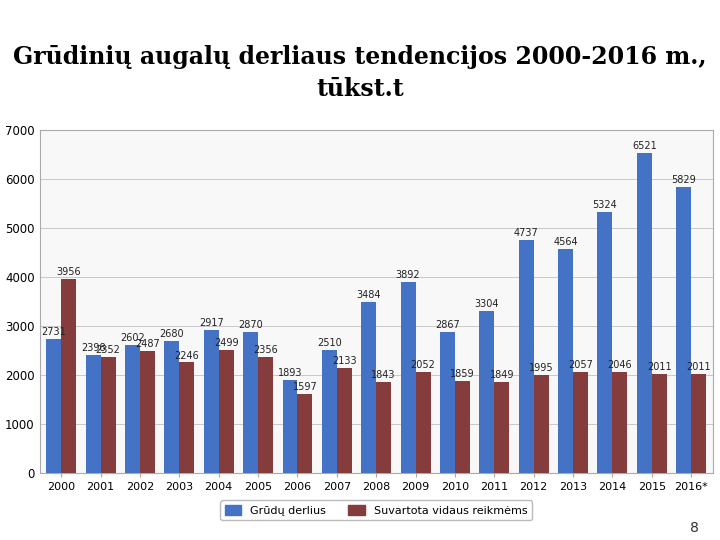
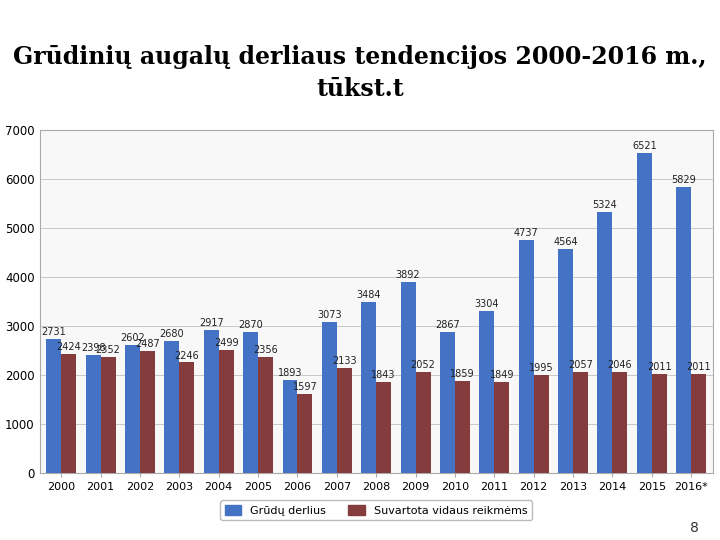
Suvartota vidaus reikmėms/2000: 3956 -> 2424
Grūdų derlius/2007: 2510 -> 3073
